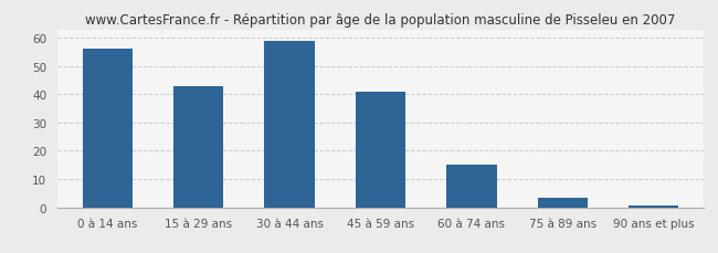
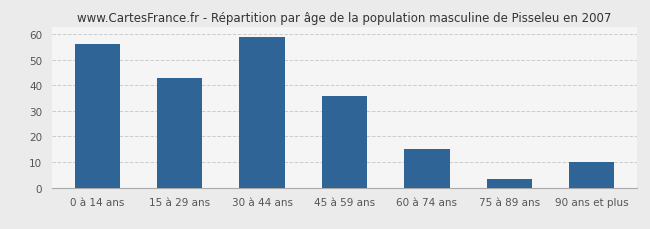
45 à 59 ans: 41.0 -> 36.0
90 ans et plus: 0.5 -> 10.0
